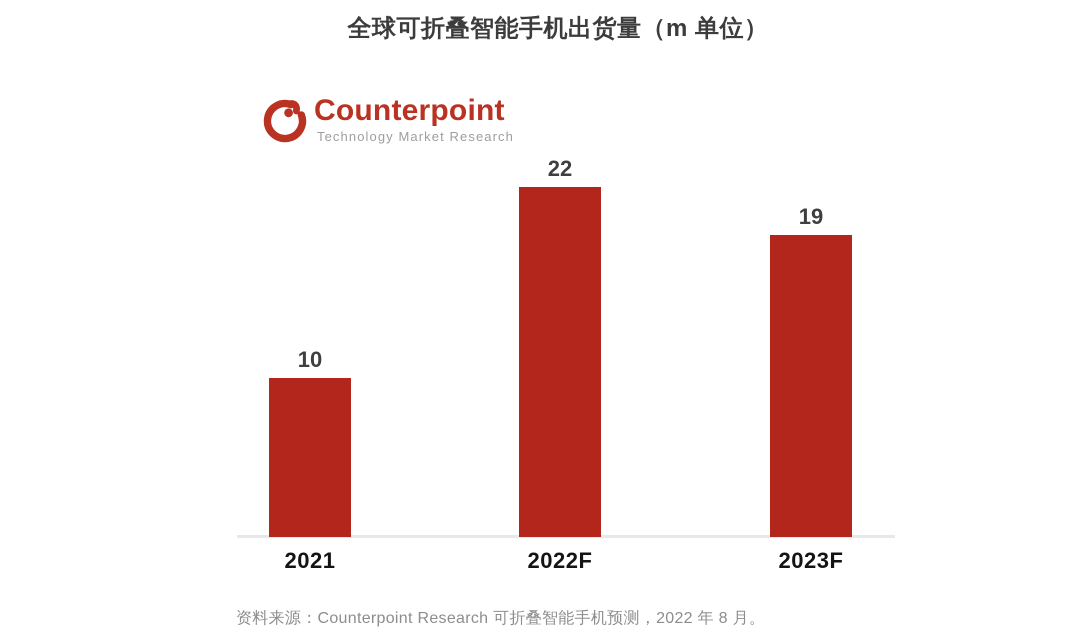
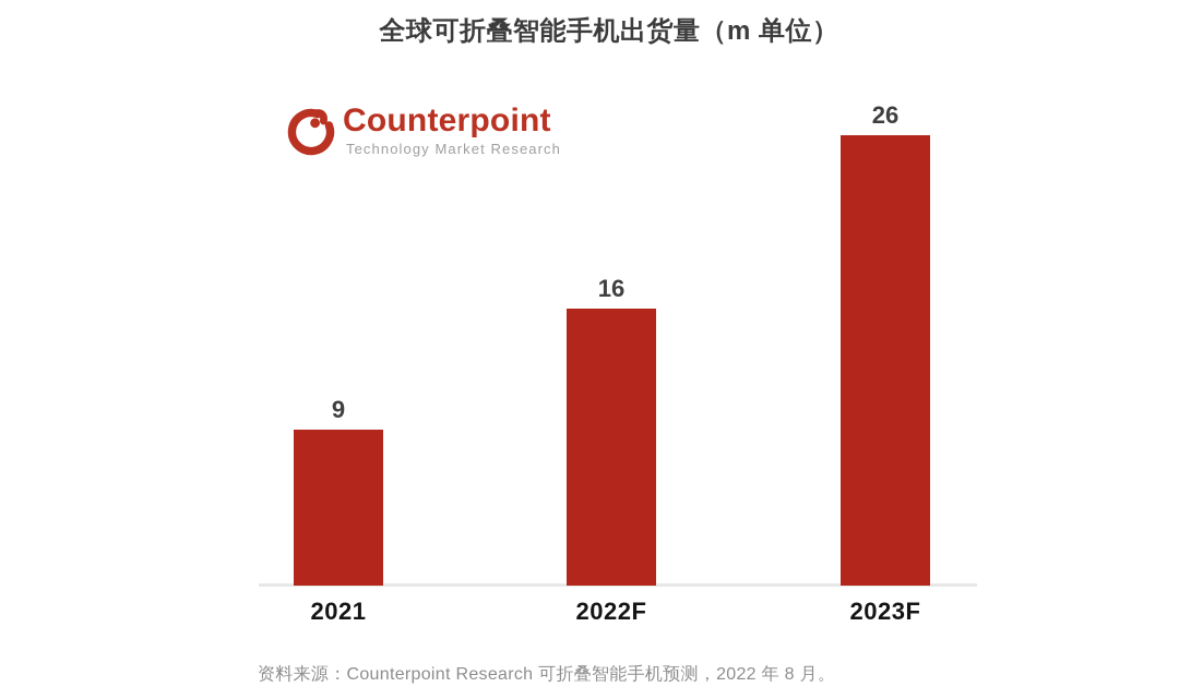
2021: 10 -> 9
2022F: 22 -> 16
2023F: 19 -> 26
